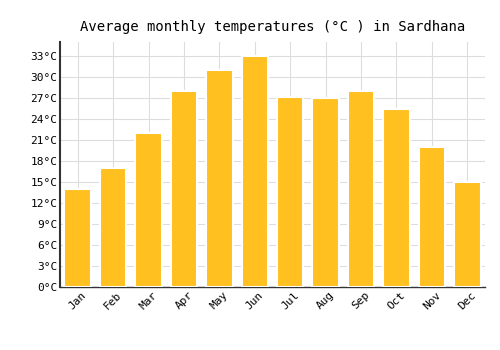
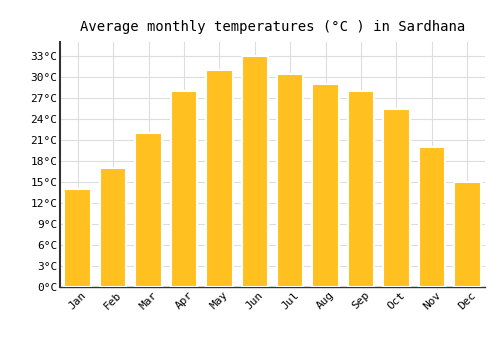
Jul: 27.2°C -> 30.5°C
Aug: 27.0°C -> 29.0°C
